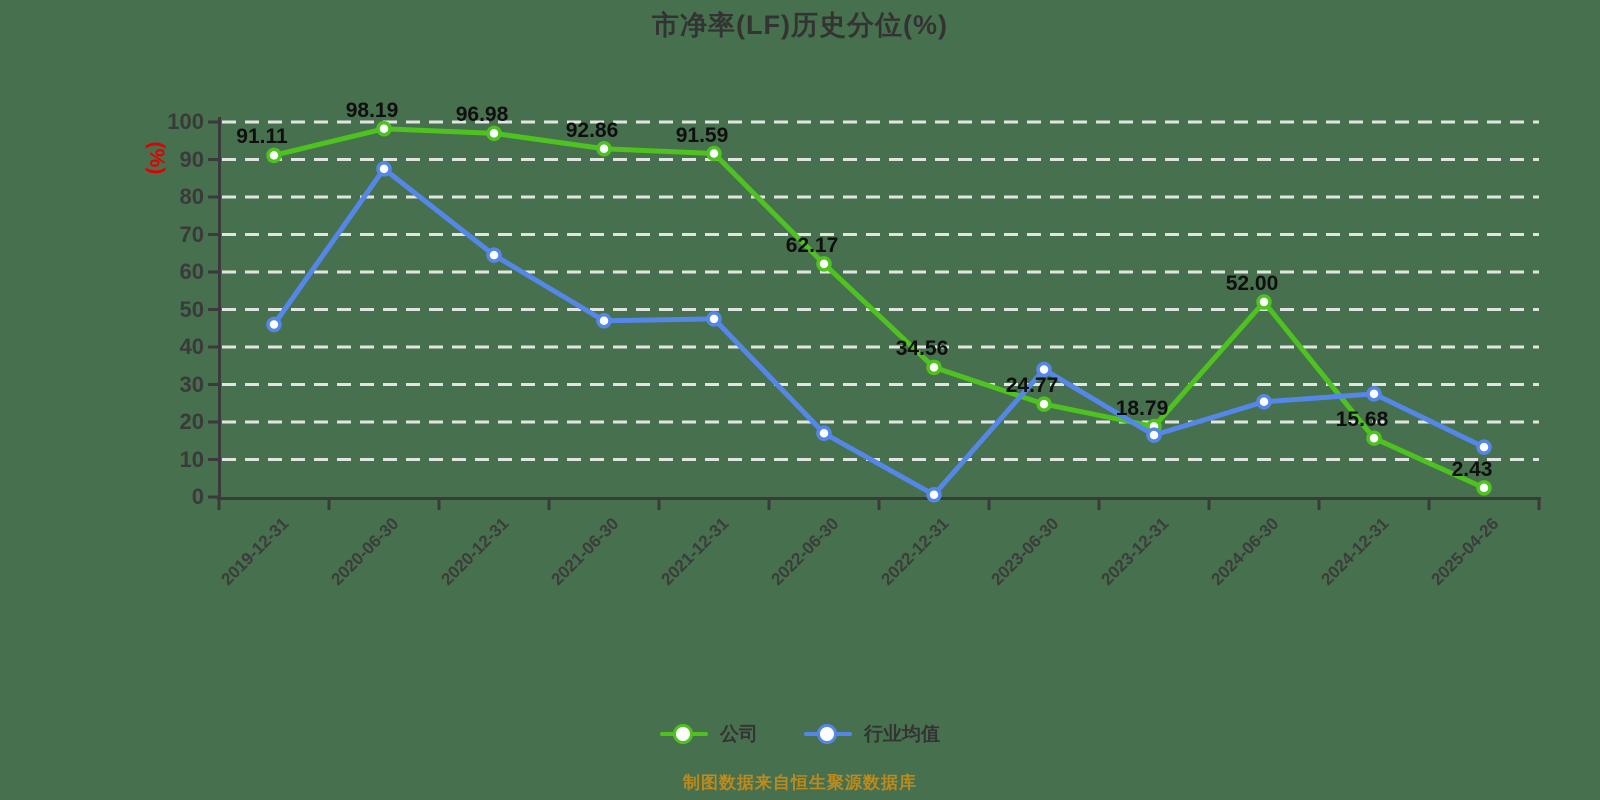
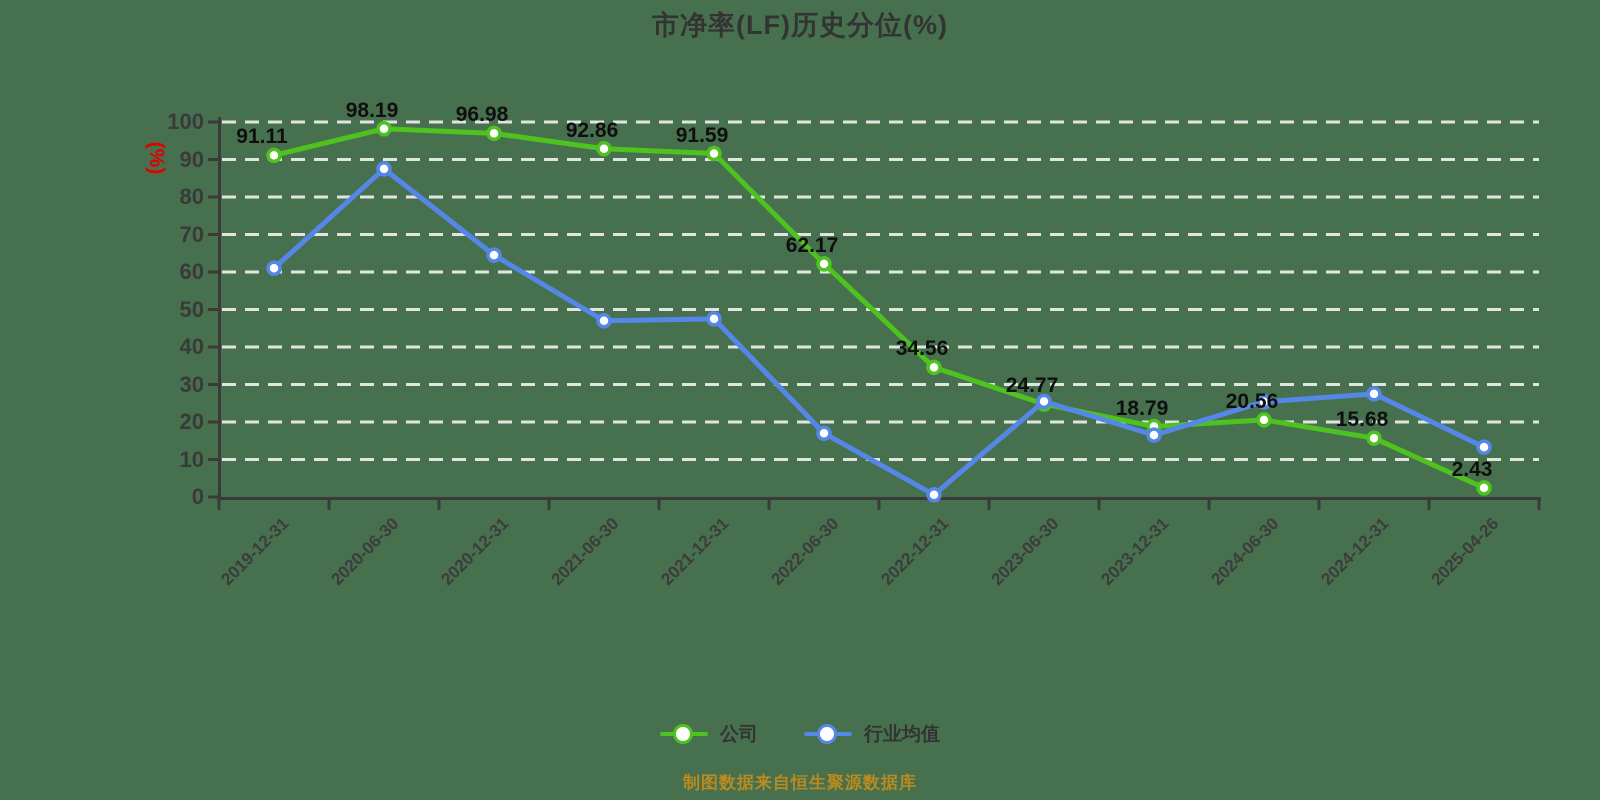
行业均值/2019-12-31: 46 -> 61
行业均值/2023-06-30: 34 -> 26
公司/2024-06-30: 52.00 -> 20.56
